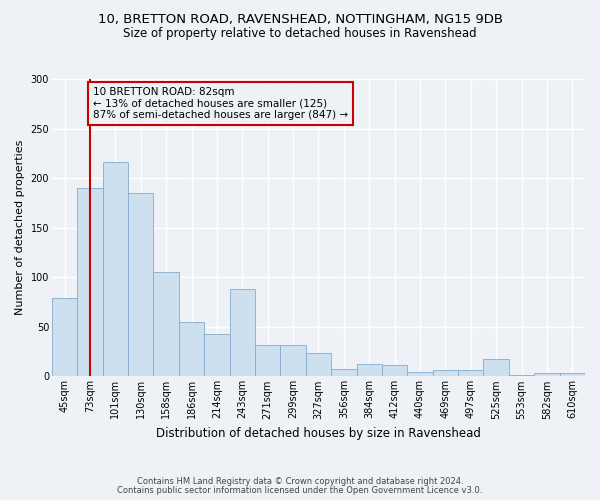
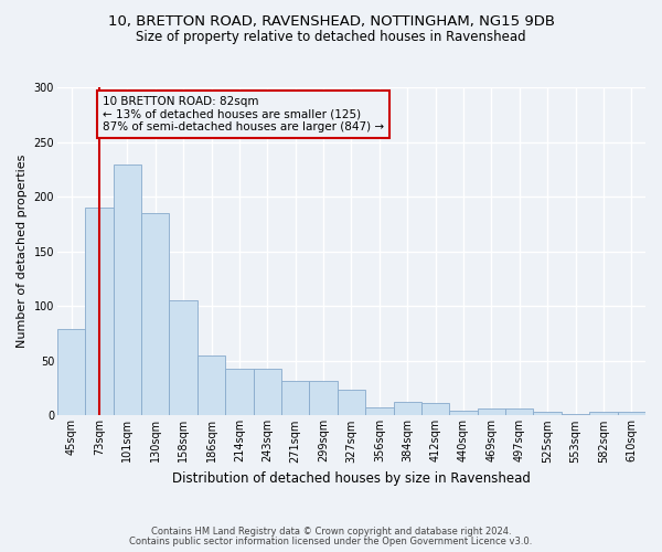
101sqm: 216 -> 229
243sqm: 88 -> 43
525sqm: 18 -> 3
